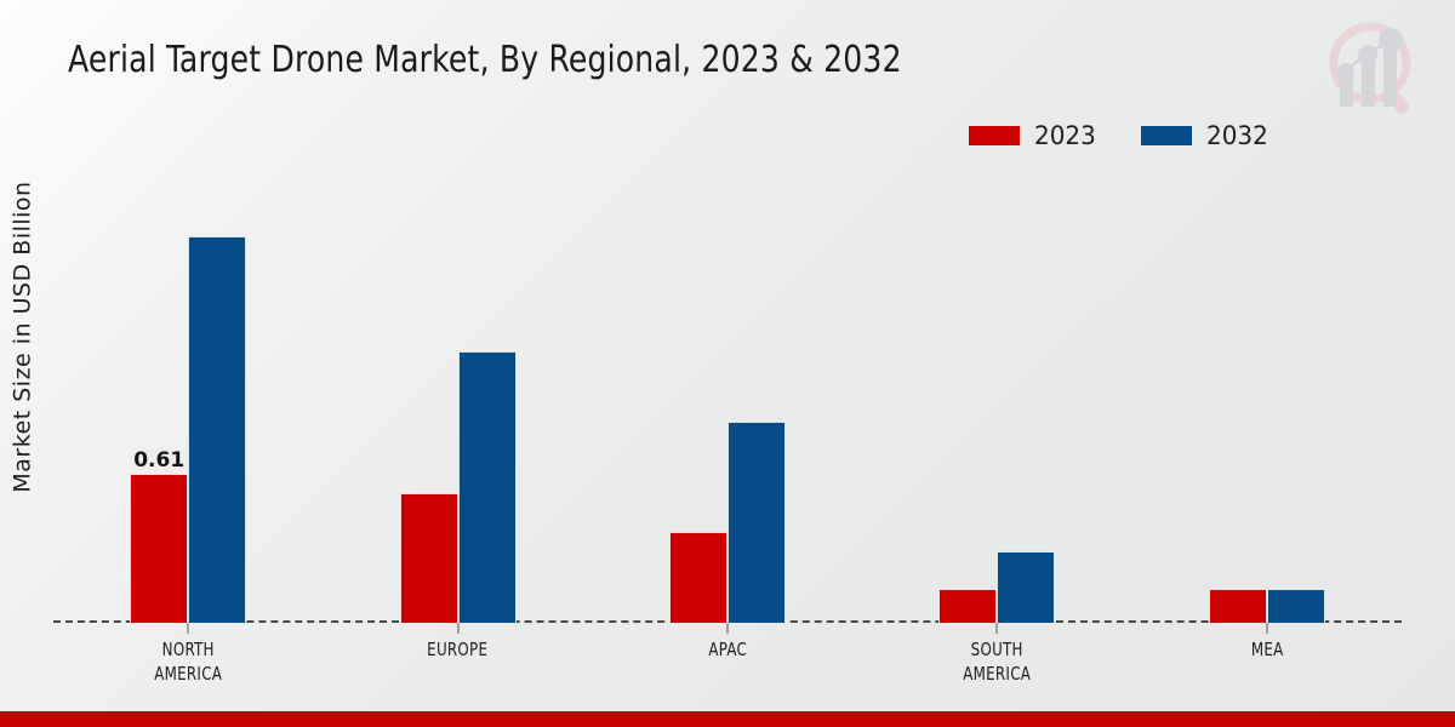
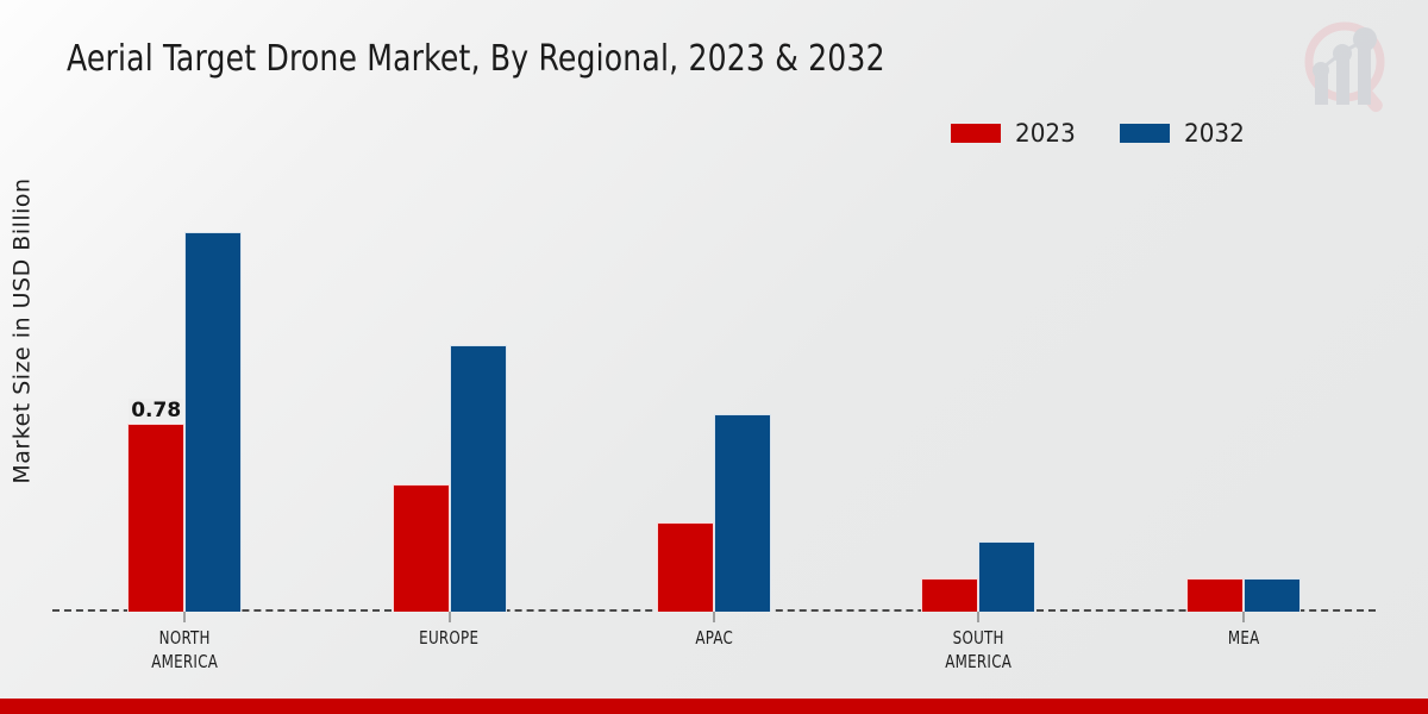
2023/NORTH AMERICA: 0.61 -> 0.78
